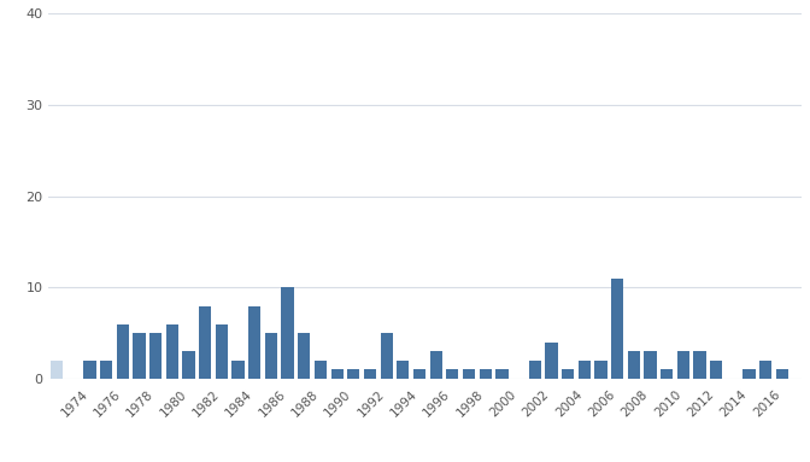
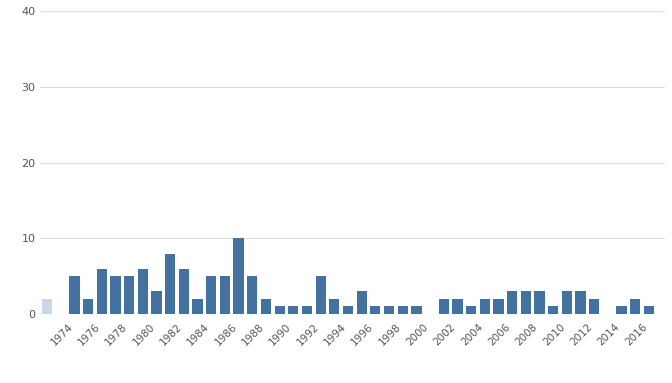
1974: 2 -> 5
1984: 8 -> 5
2002: 4 -> 2
2006: 11 -> 3
